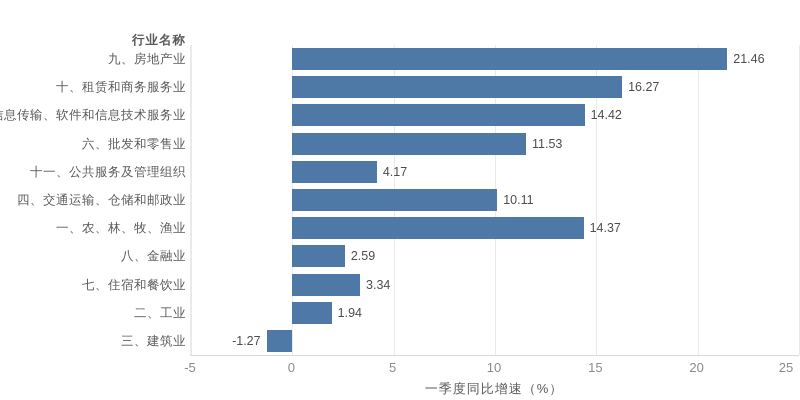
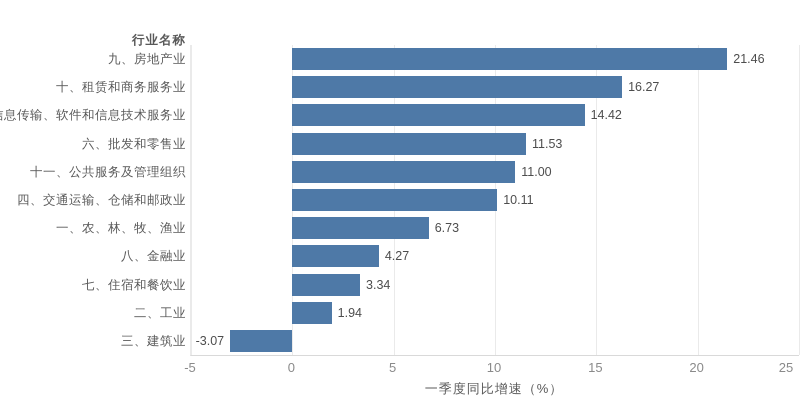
十一、公共服务及管理组织: 4.17 -> 11.00
一、农、林、牧、渔业: 14.37 -> 6.73
八、金融业: 2.59 -> 4.27
三、建筑业: -1.27 -> -3.07
